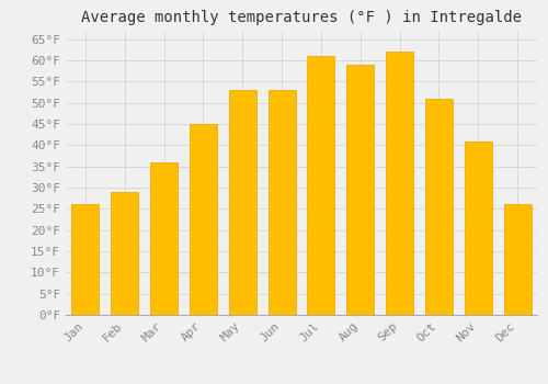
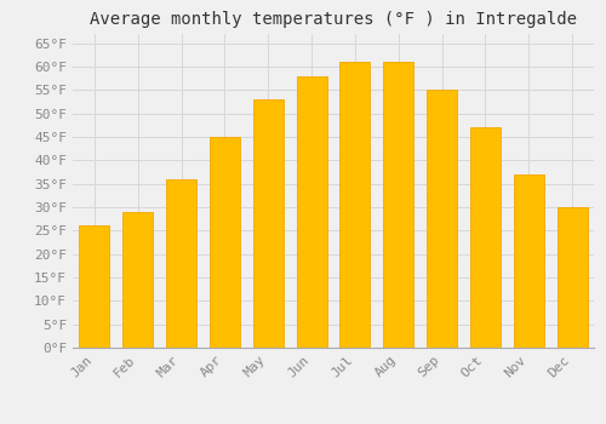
Jun: 53°F -> 58°F
Aug: 59°F -> 61°F
Sep: 62°F -> 55°F
Oct: 51°F -> 47°F
Nov: 41°F -> 37°F
Dec: 26°F -> 30°F
